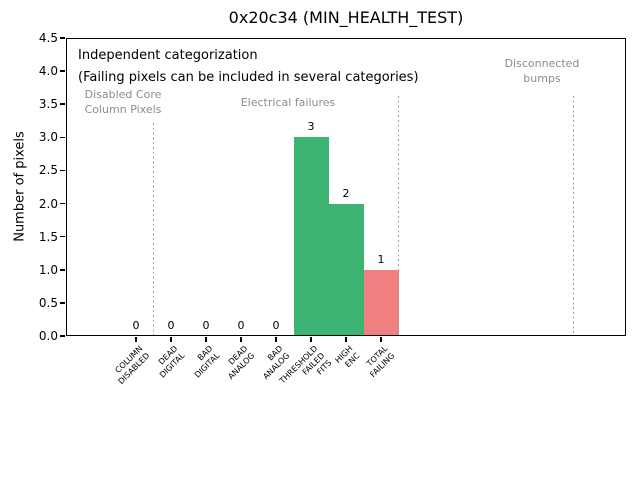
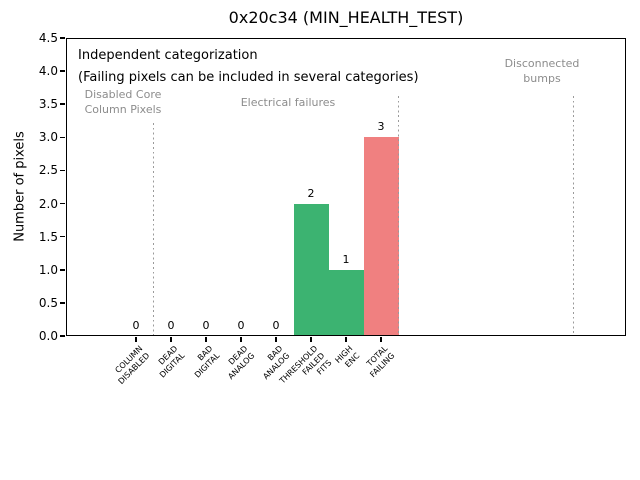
THRESHOLD FAILED FITS: 3 -> 2
HIGH ENC: 2 -> 1
TOTAL FAILING: 1 -> 3
